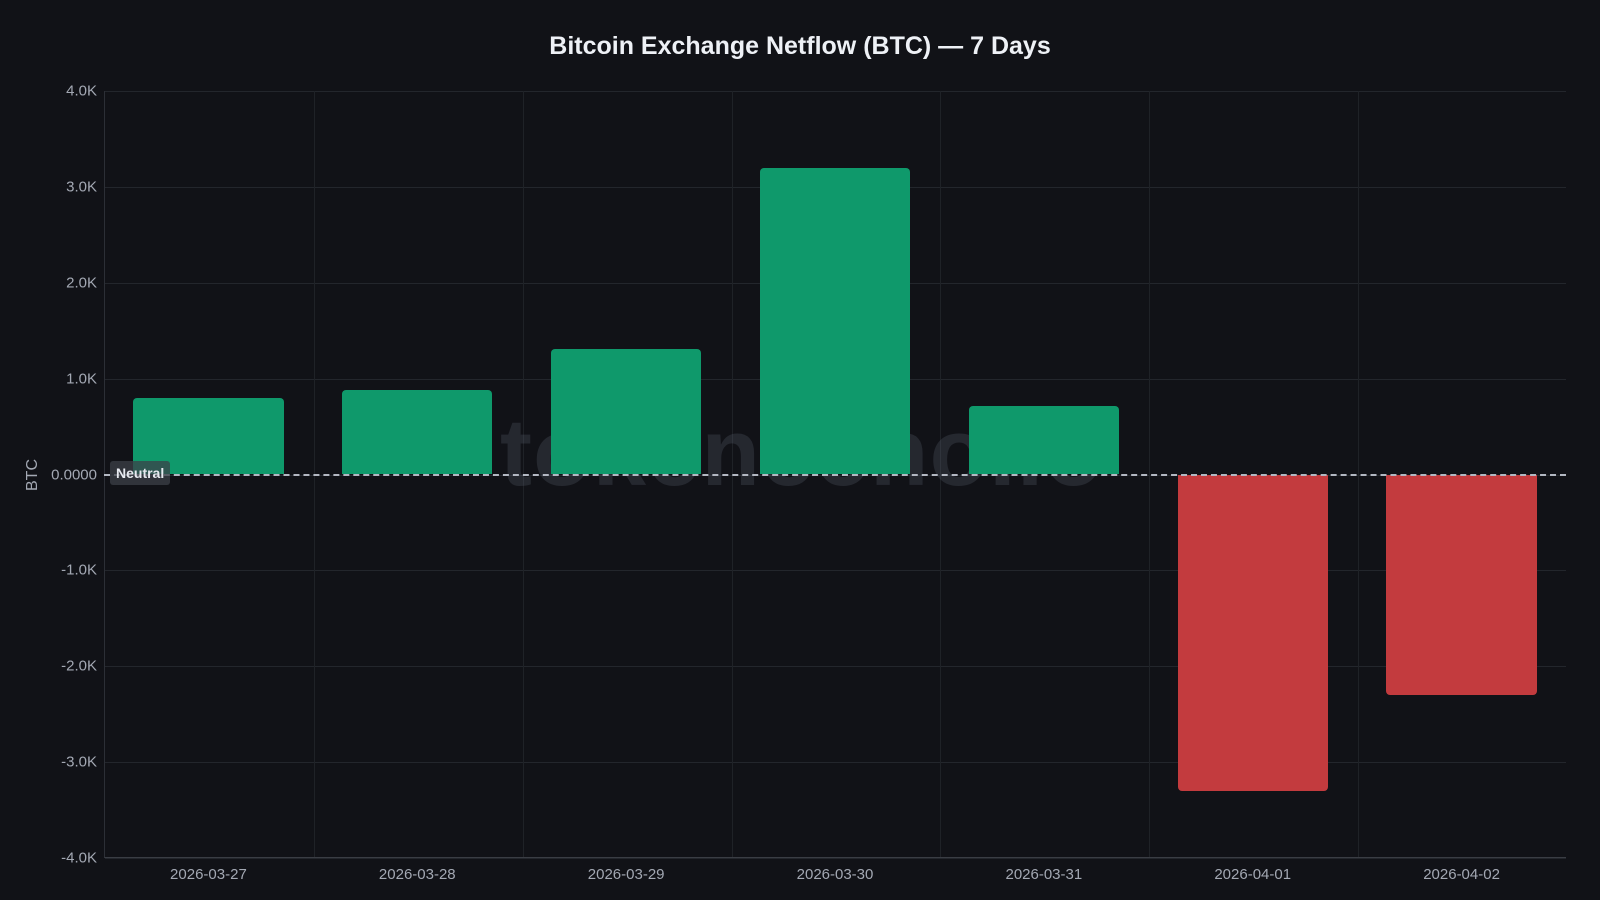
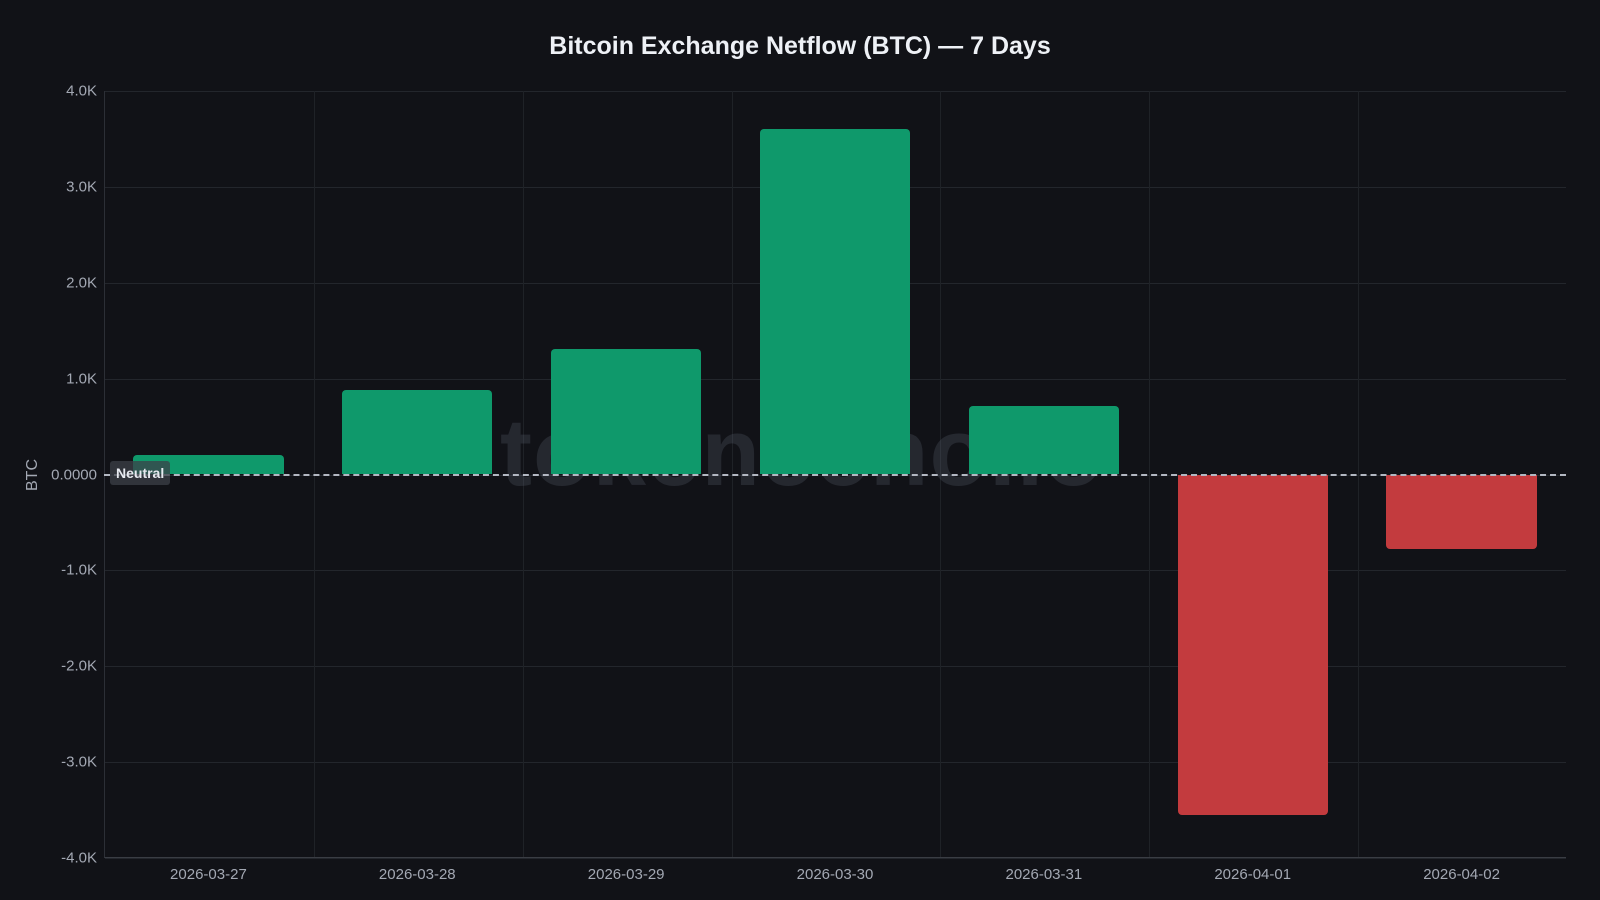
2026-03-27: 0.8K -> 0.2K
2026-03-30: 3.2K -> 3.6K
2026-04-01: -3.3K -> -3.6K
2026-04-02: -2.3K -> -0.8K
